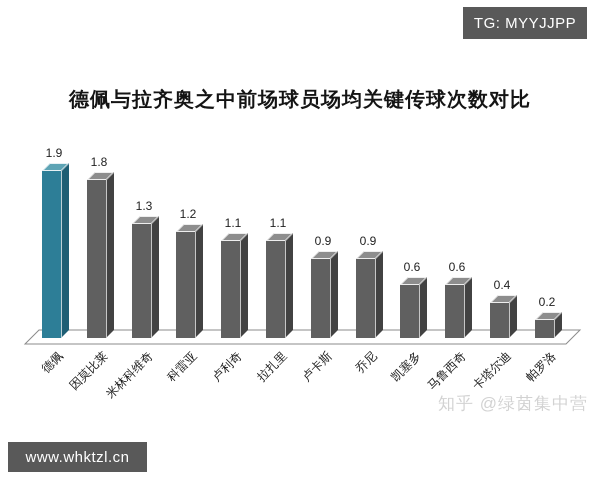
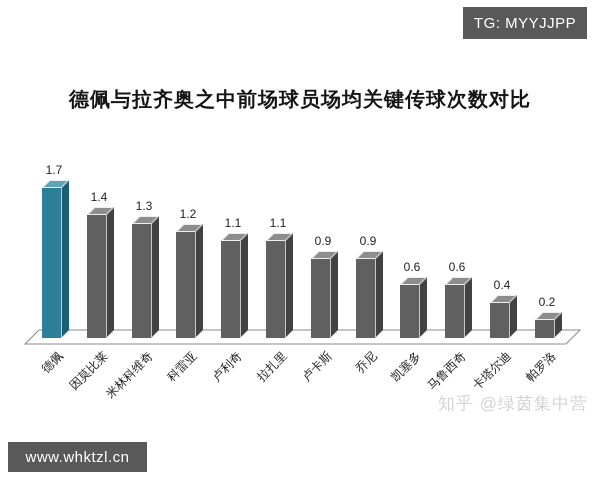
德佩: 1.9 -> 1.7
因莫比莱: 1.8 -> 1.4
